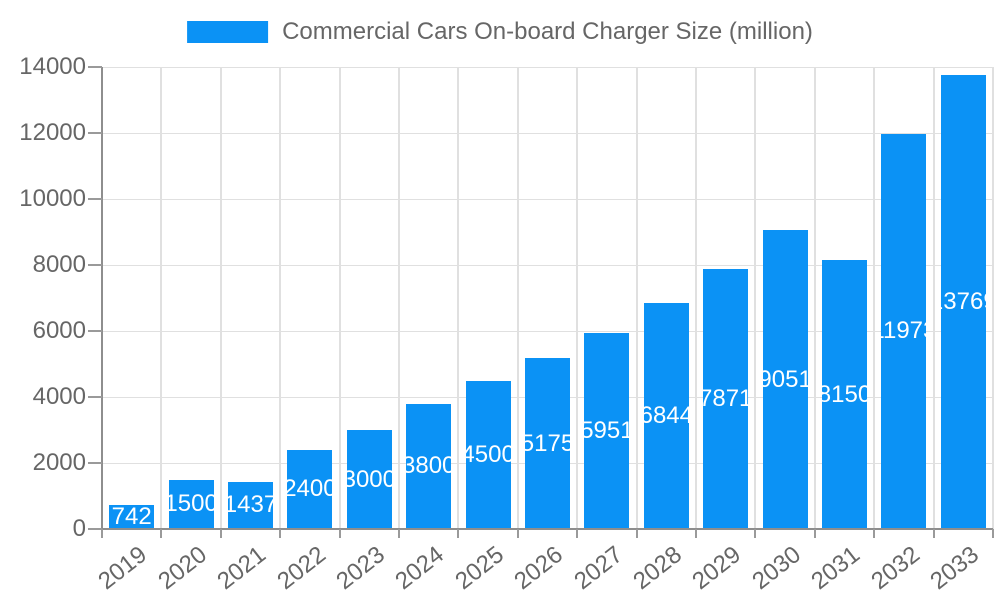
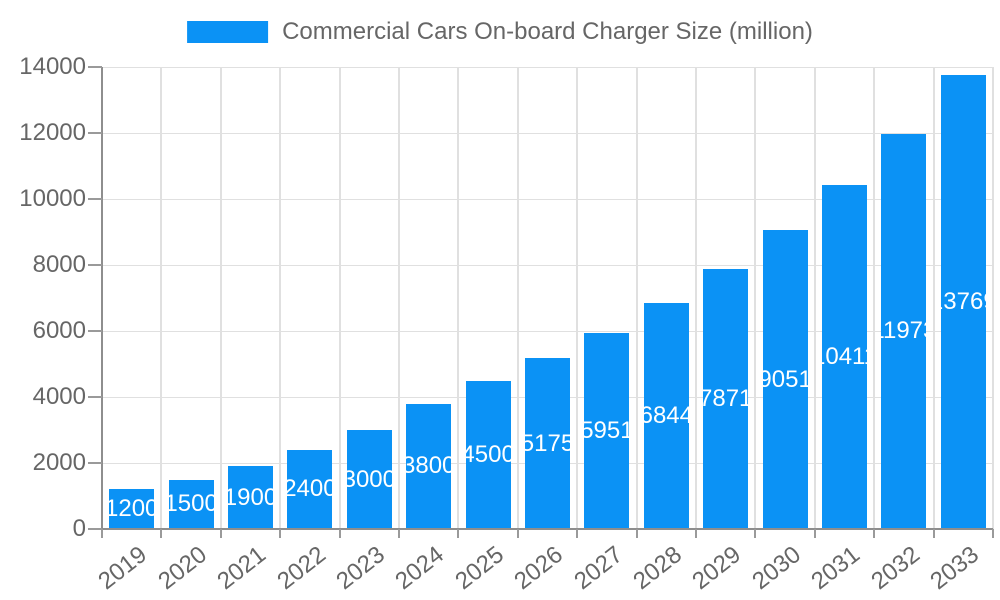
2019: 742 -> 1200
2021: 1437 -> 1900
2031: 8150 -> 10411
